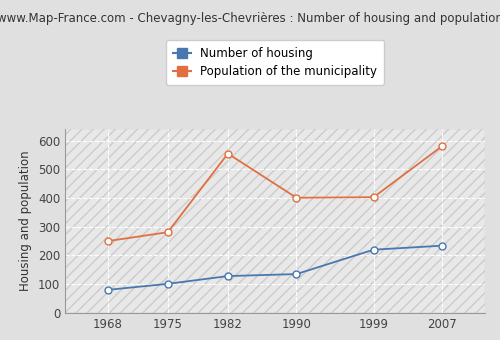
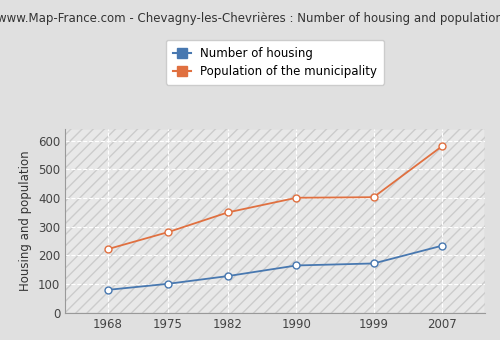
Population of the municipality/1968: 250 -> 222
Population of the municipality/1982: 555 -> 350
Number of housing/1990: 135 -> 165
Number of housing/1999: 220 -> 172
